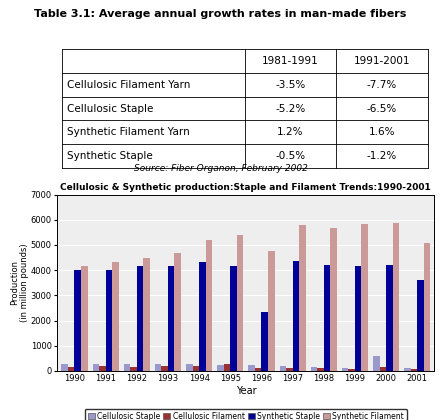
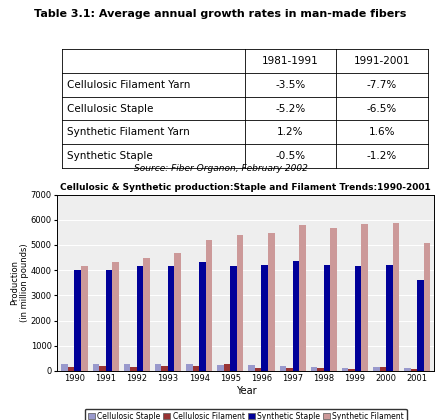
Synthetic Staple/1996: 2350 -> 4220
Synthetic Filament/1996: 4750 -> 5490
Cellulosic Staple/2000: 600 -> 170
